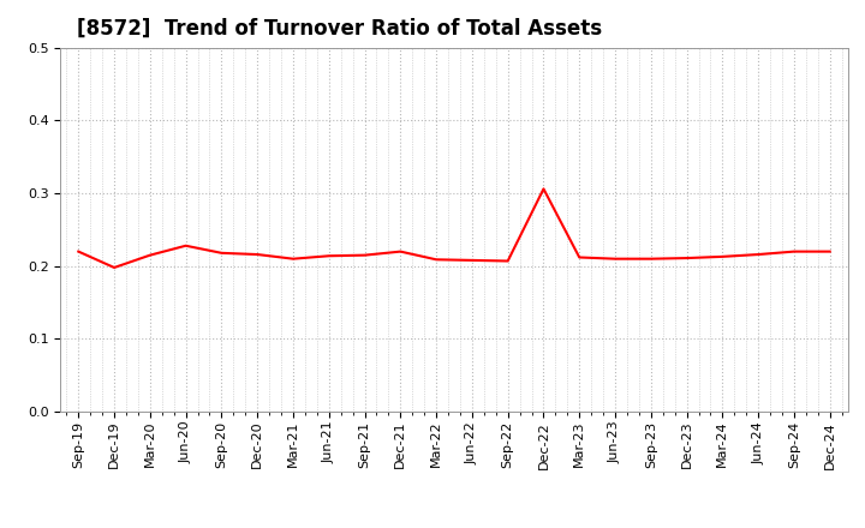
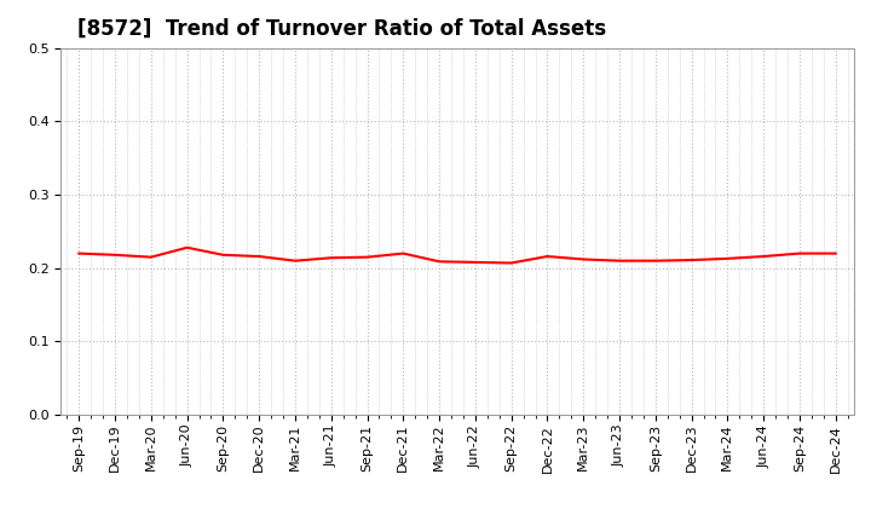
Dec-19: 0.198 -> 0.218
Dec-22: 0.306 -> 0.216
